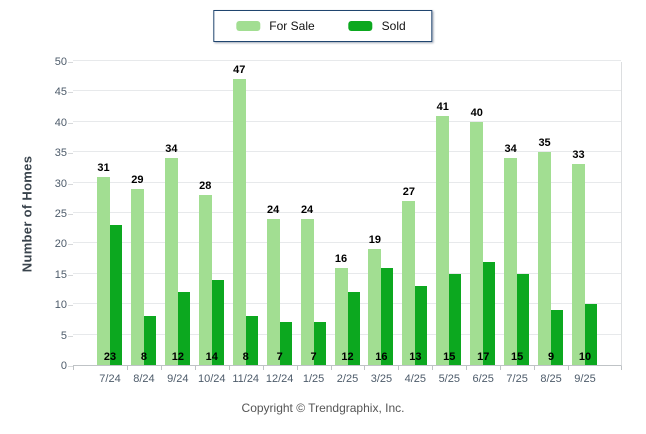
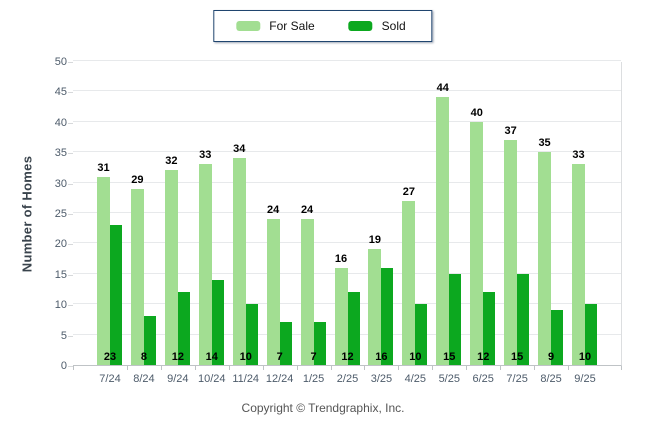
For Sale/9/24: 34 -> 32
For Sale/10/24: 28 -> 33
For Sale/11/24: 47 -> 34
Sold/11/24: 8 -> 10
Sold/4/25: 13 -> 10
For Sale/5/25: 41 -> 44
Sold/6/25: 17 -> 12
For Sale/7/25: 34 -> 37
